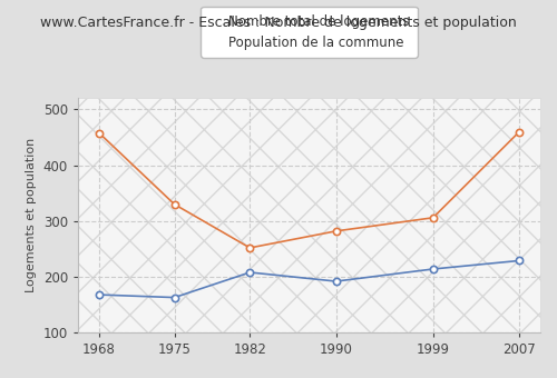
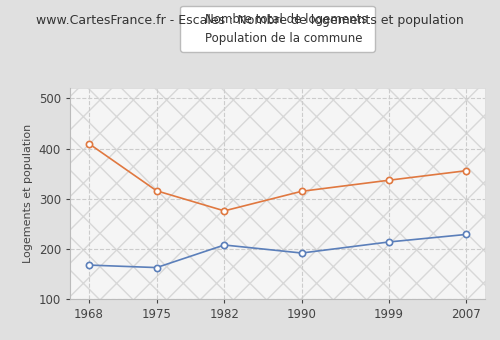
Population de la commune/1968: 458 -> 410
Population de la commune/1975: 330 -> 316
Population de la commune/1982: 252 -> 276
Population de la commune/1990: 282 -> 315
Population de la commune/1999: 306 -> 337
Population de la commune/2007: 460 -> 356
